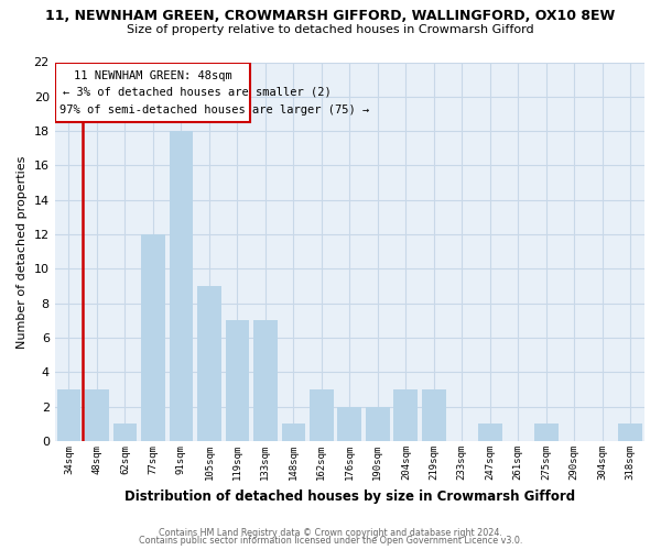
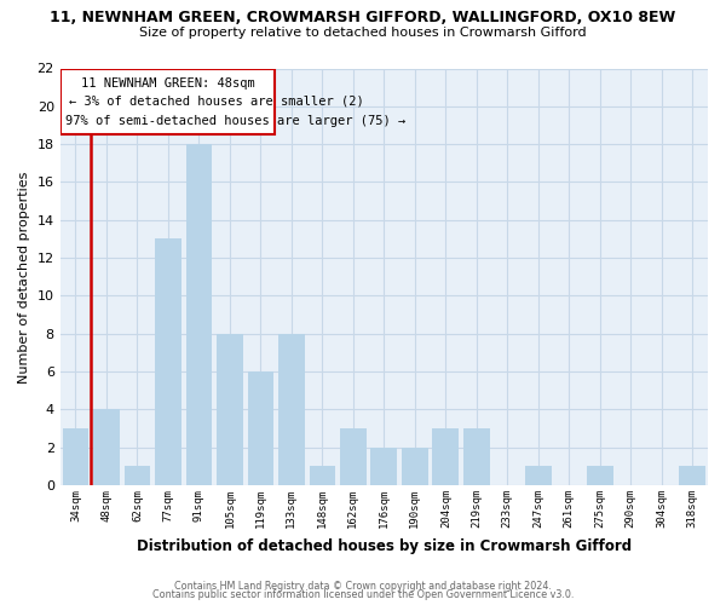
48sqm: 3 -> 4
77sqm: 12 -> 13
105sqm: 9 -> 8
119sqm: 7 -> 6
133sqm: 7 -> 8
